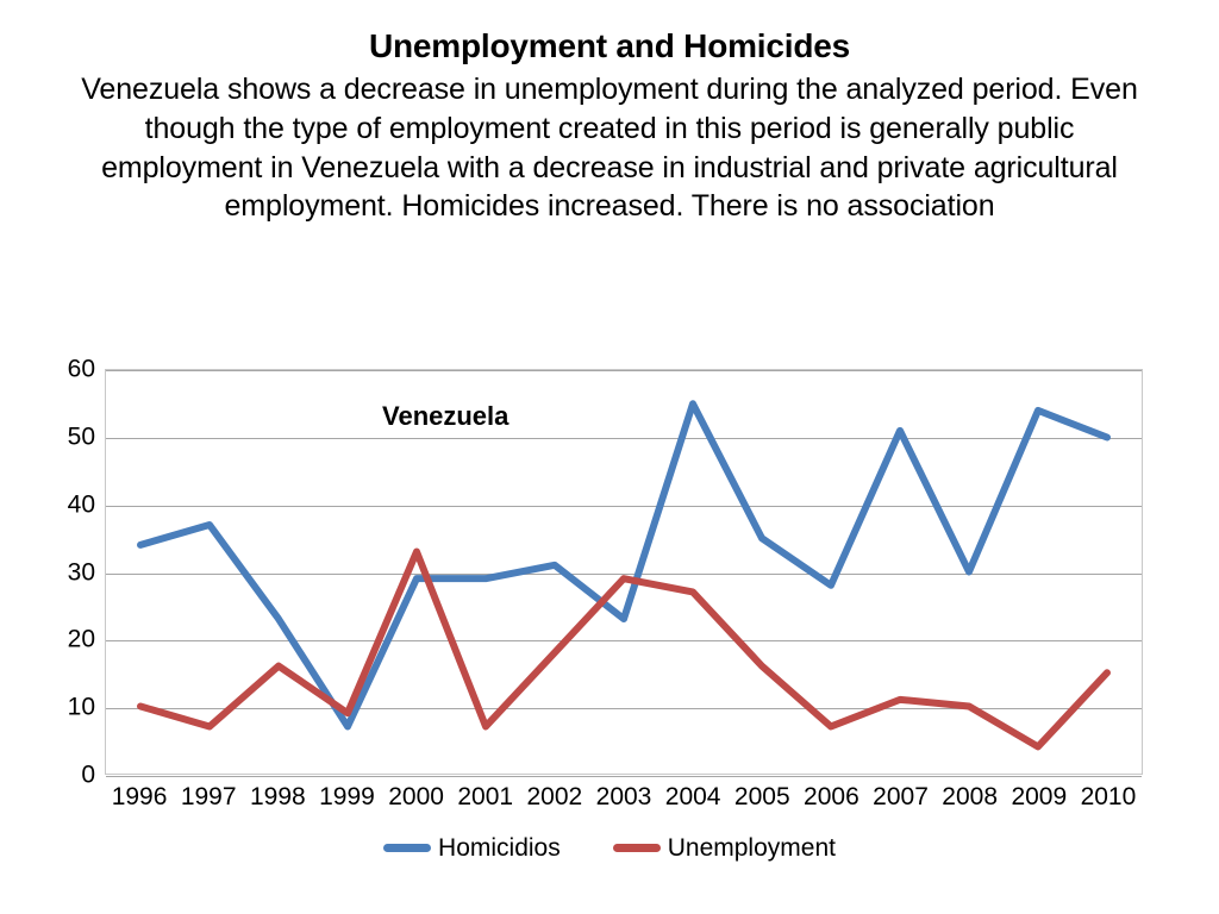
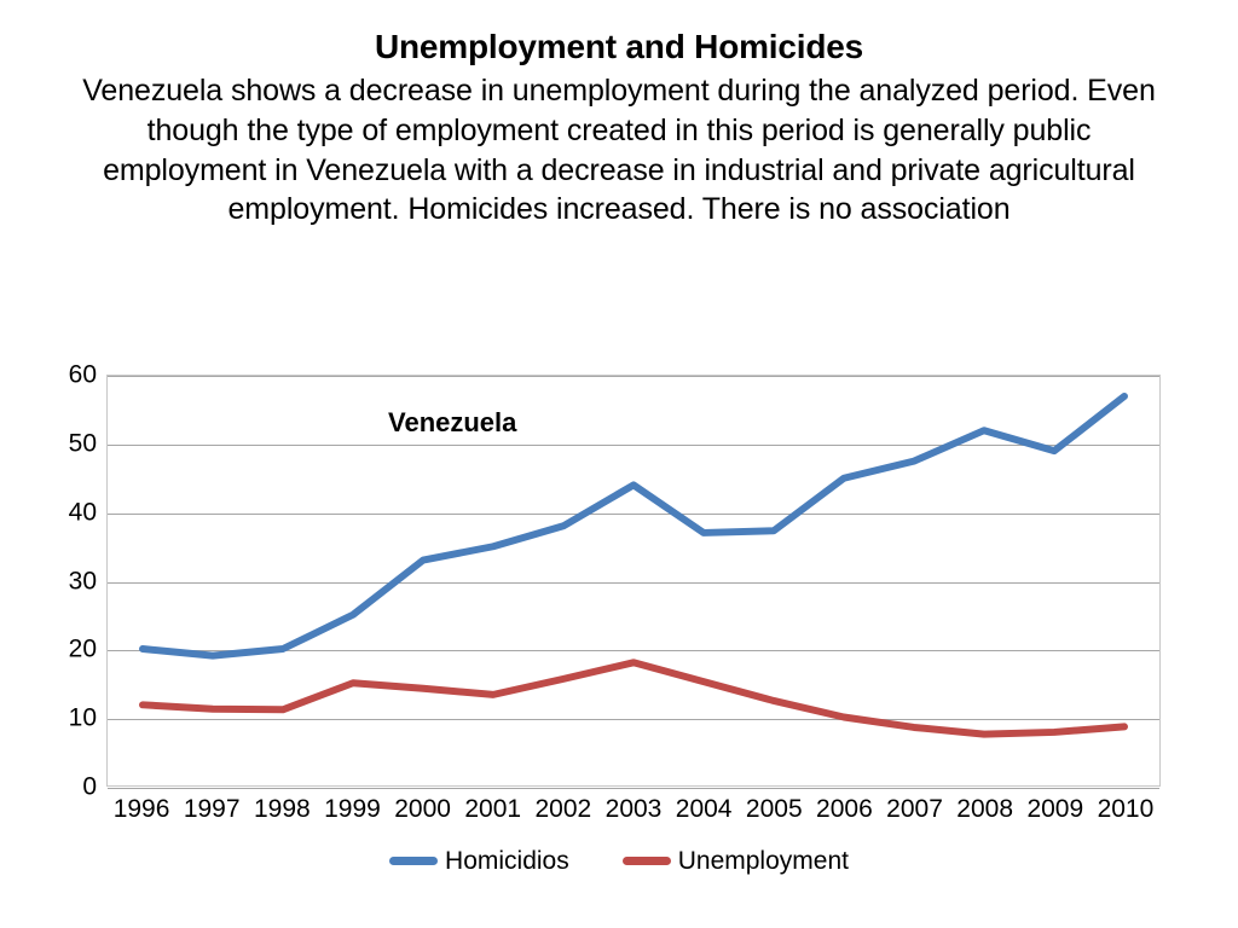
Homicidios/1996: 34 -> 20
Unemployment/1996: 10 -> 12
Homicidios/1997: 37 -> 19
Unemployment/1997: 7 -> 11
Homicidios/1998: 23 -> 20
Unemployment/1998: 16 -> 11
Homicidios/1999: 7 -> 25
Unemployment/1999: 9 -> 15
Homicidios/2000: 29 -> 33
Unemployment/2000: 33 -> 14
Homicidios/2001: 29 -> 35
Unemployment/2001: 7 -> 13
Homicidios/2002: 31 -> 38
Unemployment/2002: 18 -> 16
Homicidios/2003: 23 -> 44
Unemployment/2003: 29 -> 18
Homicidios/2004: 55 -> 37
Unemployment/2004: 27 -> 15
Homicidios/2005: 35 -> 37
Unemployment/2005: 16 -> 12
Homicidios/2006: 28 -> 45
Unemployment/2006: 7 -> 10
Homicidios/2007: 51 -> 48
Unemployment/2007: 11 -> 8
Homicidios/2008: 30 -> 52
Unemployment/2008: 10 -> 8
Homicidios/2009: 54 -> 49
Unemployment/2009: 4 -> 8
Homicidios/2010: 50 -> 57
Unemployment/2010: 15 -> 9
